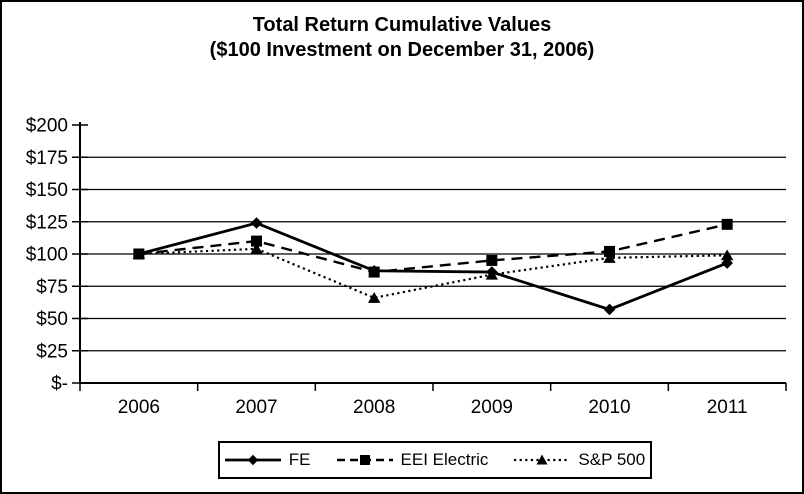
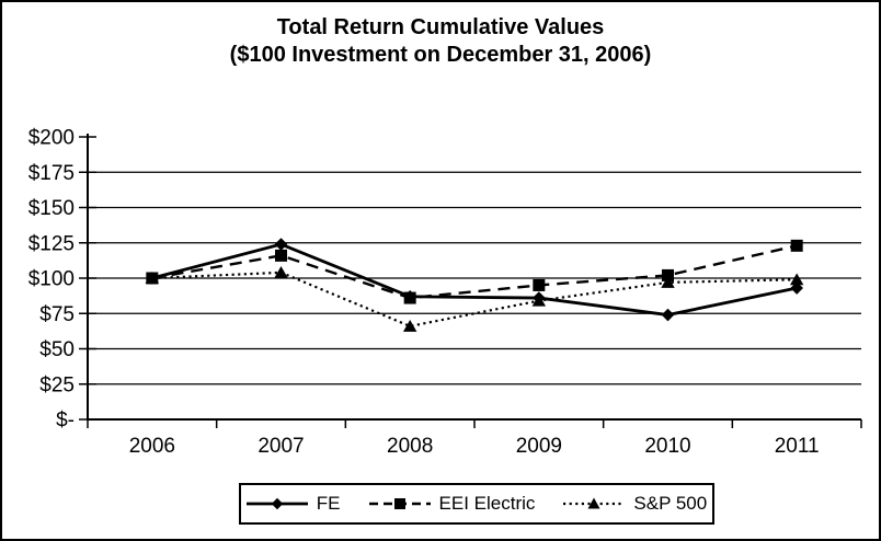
EEI Electric/2007: $110 -> $116
FE/2010: $57 -> $74
